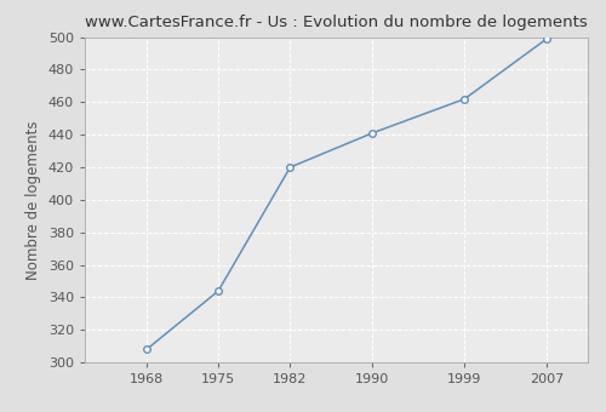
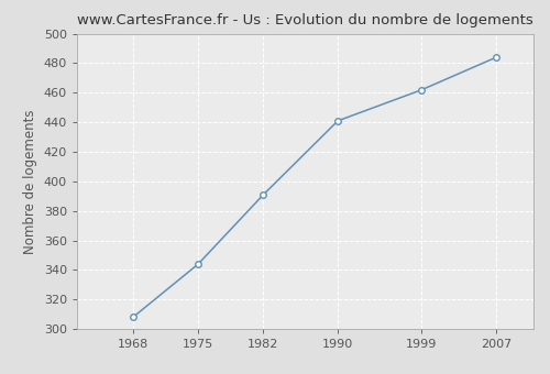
1982: 420 -> 391
2007: 499 -> 484
